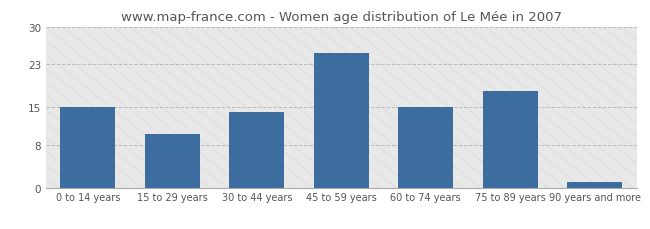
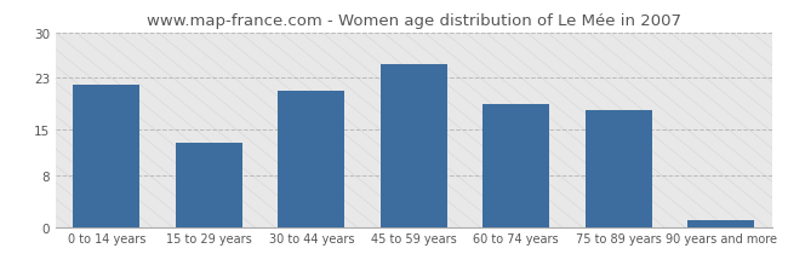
0 to 14 years: 15 -> 22
15 to 29 years: 10 -> 13
30 to 44 years: 14 -> 21
60 to 74 years: 15 -> 19
